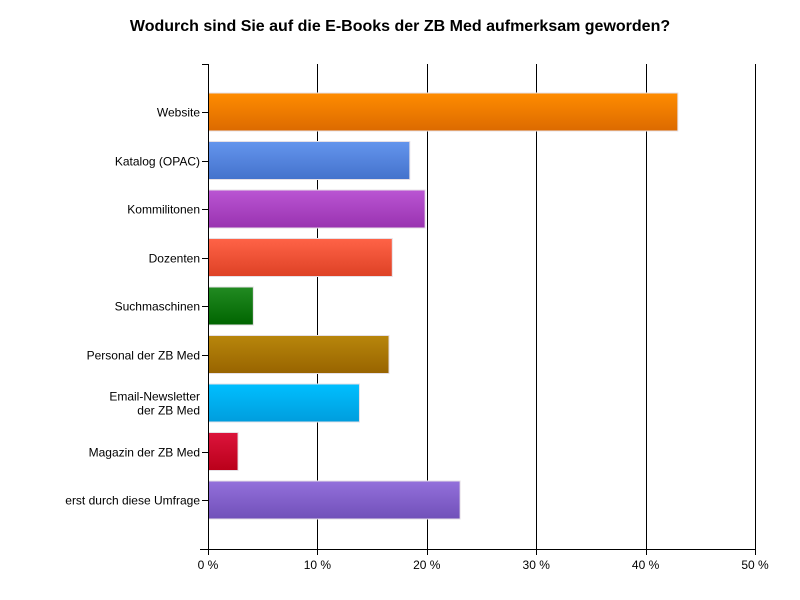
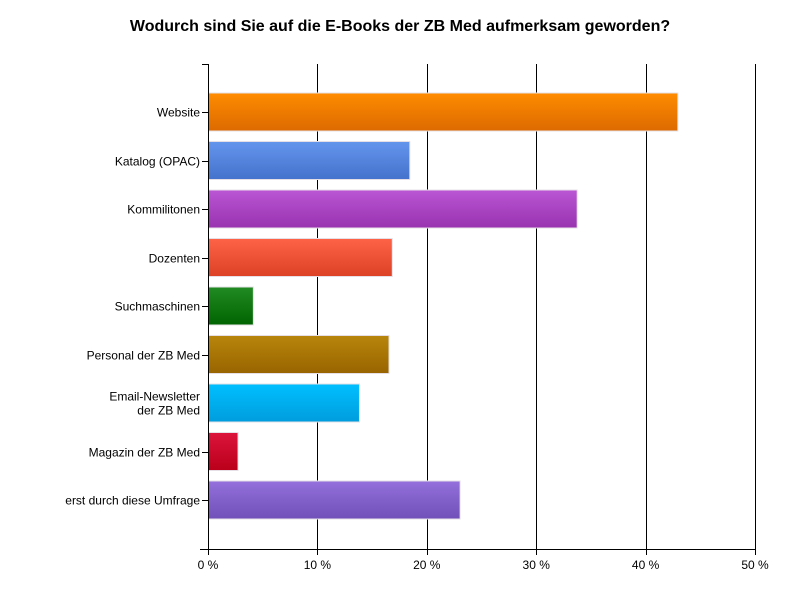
Kommilitonen: 19.8% -> 33.7%
